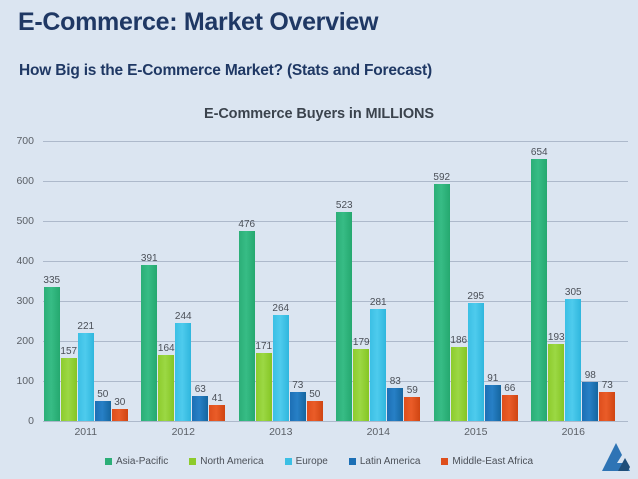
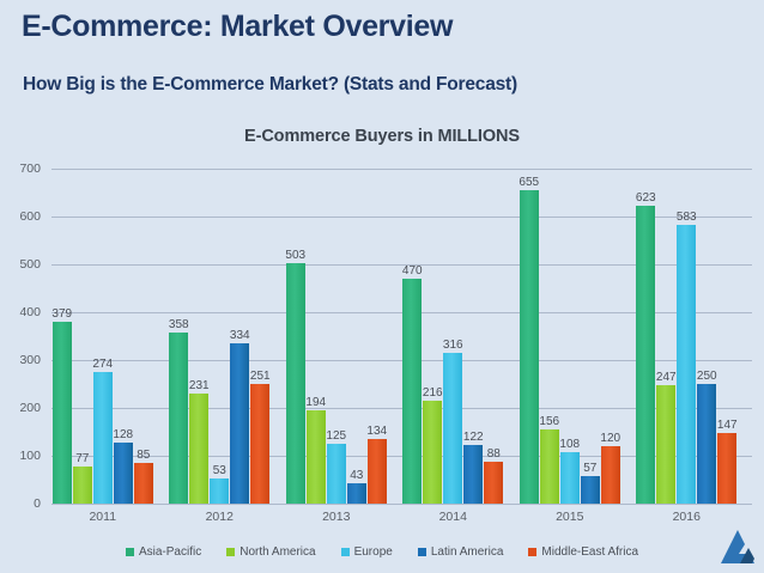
Asia-Pacific/2011: 335 -> 379
North America/2011: 157 -> 77
Europe/2011: 221 -> 274
Latin America/2011: 50 -> 128
Middle-East Africa/2011: 30 -> 85
Asia-Pacific/2012: 391 -> 358
North America/2012: 164 -> 231
Europe/2012: 244 -> 53
Latin America/2012: 63 -> 334
Middle-East Africa/2012: 41 -> 251
Asia-Pacific/2013: 476 -> 503
North America/2013: 171 -> 194
Europe/2013: 264 -> 125
Latin America/2013: 73 -> 43
Middle-East Africa/2013: 50 -> 134
Asia-Pacific/2014: 523 -> 470
North America/2014: 179 -> 216
Europe/2014: 281 -> 316
Latin America/2014: 83 -> 122
Middle-East Africa/2014: 59 -> 88
Asia-Pacific/2015: 592 -> 655
North America/2015: 186 -> 156
Europe/2015: 295 -> 108
Latin America/2015: 91 -> 57
Middle-East Africa/2015: 66 -> 120
Asia-Pacific/2016: 654 -> 623
North America/2016: 193 -> 247
Europe/2016: 305 -> 583
Latin America/2016: 98 -> 250
Middle-East Africa/2016: 73 -> 147
